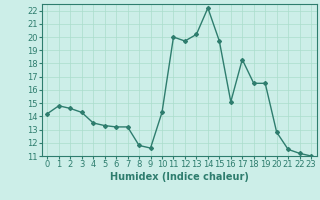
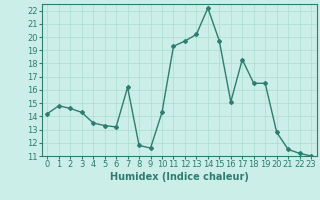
7: 13.2 -> 16.2
11: 20.0 -> 19.3
